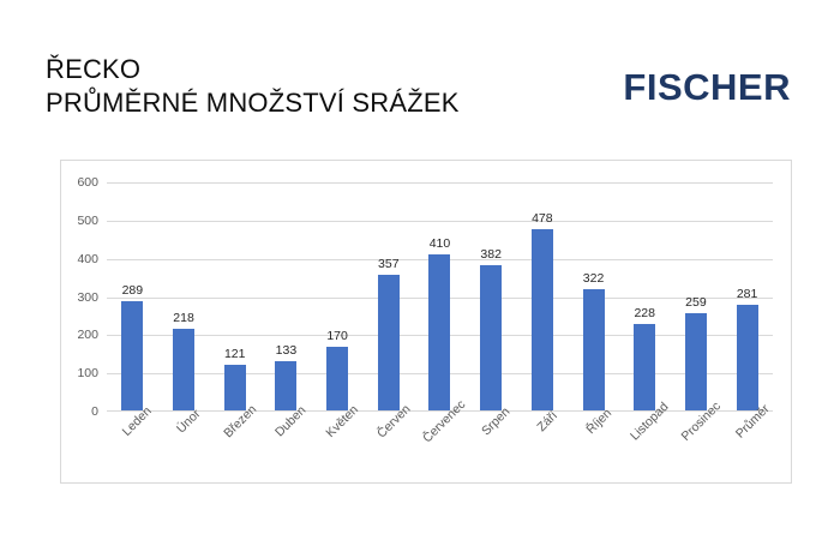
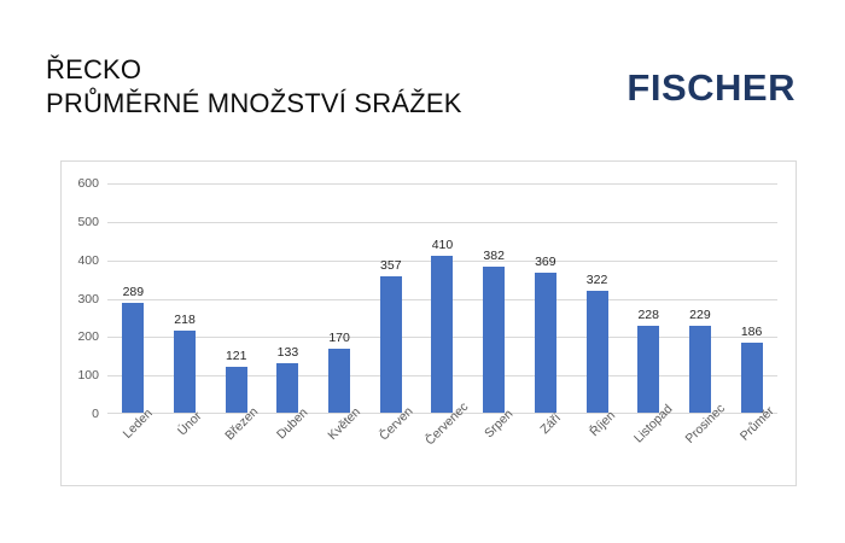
Září: 478 -> 369
Prosinec: 259 -> 229
Průměr: 281 -> 186
